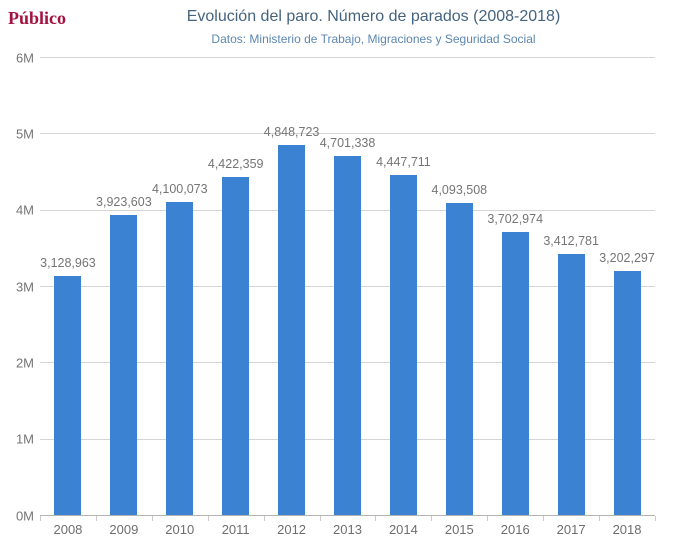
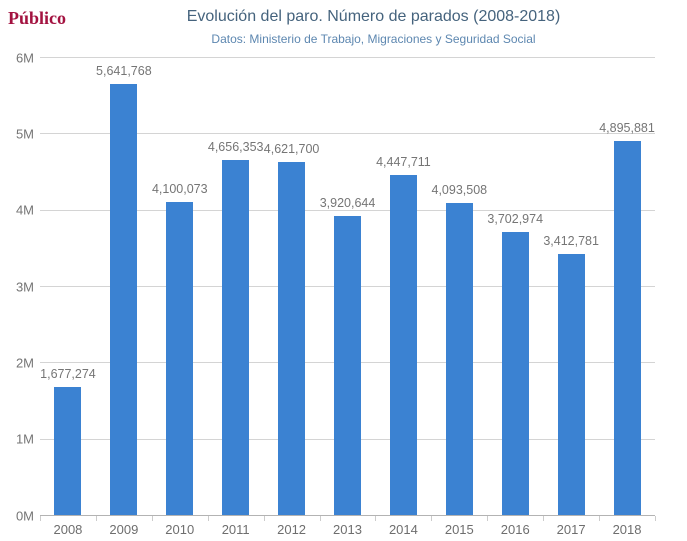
2008: 3,128,963 -> 1,677,274
2009: 3,923,603 -> 5,641,768
2011: 4,422,359 -> 4,656,353
2012: 4,848,723 -> 4,621,700
2013: 4,701,338 -> 3,920,644
2018: 3,202,297 -> 4,895,881
